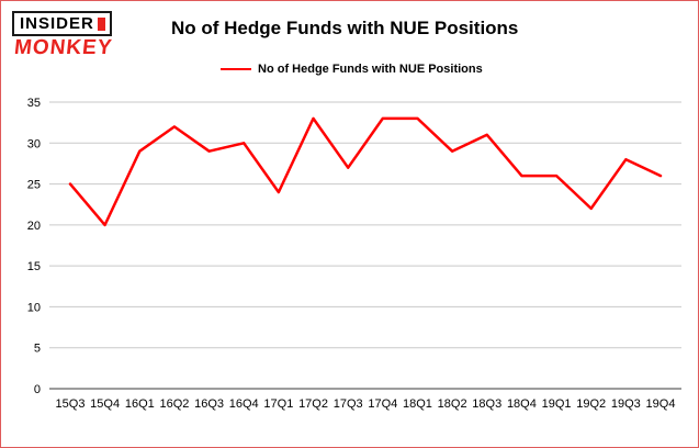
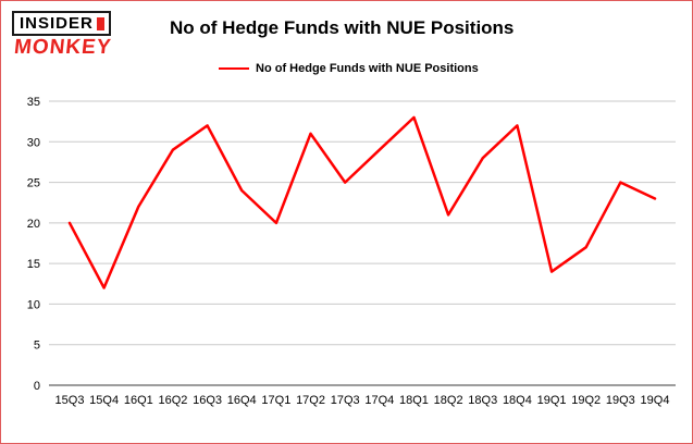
15Q3: 25 -> 20
15Q4: 20 -> 12
16Q1: 29 -> 22
16Q2: 32 -> 29
16Q3: 29 -> 32
16Q4: 30 -> 24
17Q1: 24 -> 20
17Q2: 33 -> 31
17Q3: 27 -> 25
17Q4: 33 -> 29
18Q2: 29 -> 21
18Q3: 31 -> 28
18Q4: 26 -> 32
19Q1: 26 -> 14
19Q2: 22 -> 17
19Q3: 28 -> 25
19Q4: 26 -> 23
